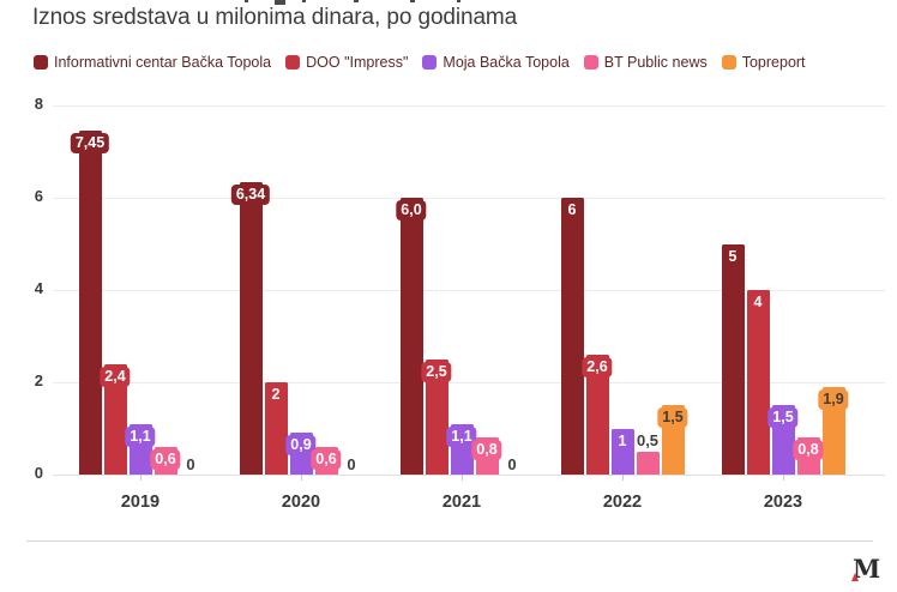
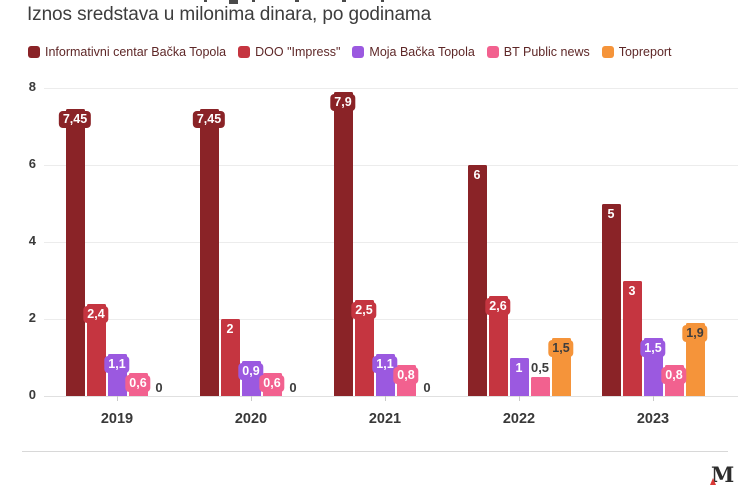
Informativni centar Bačka Topola/2020: 6,34 -> 7,45
Informativni centar Bačka Topola/2021: 6,0 -> 7,9
DOO "Impress"/2023: 4 -> 3
